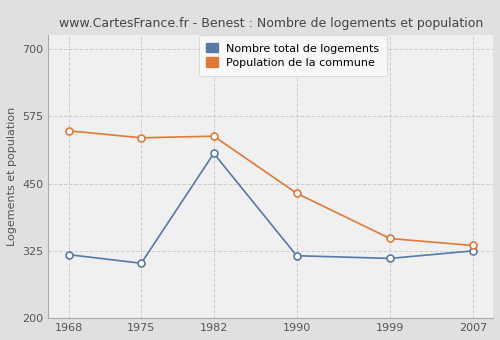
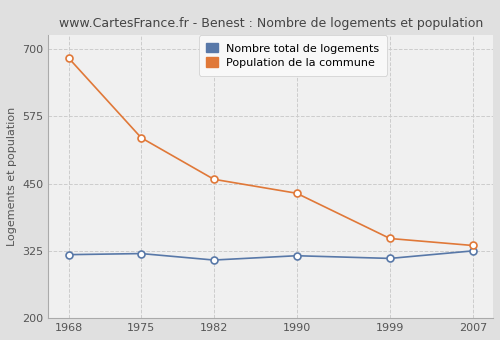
Population de la commune/1968: 548 -> 683
Nombre total de logements/1975: 302 -> 320
Nombre total de logements/1982: 506 -> 308
Population de la commune/1982: 538 -> 458
